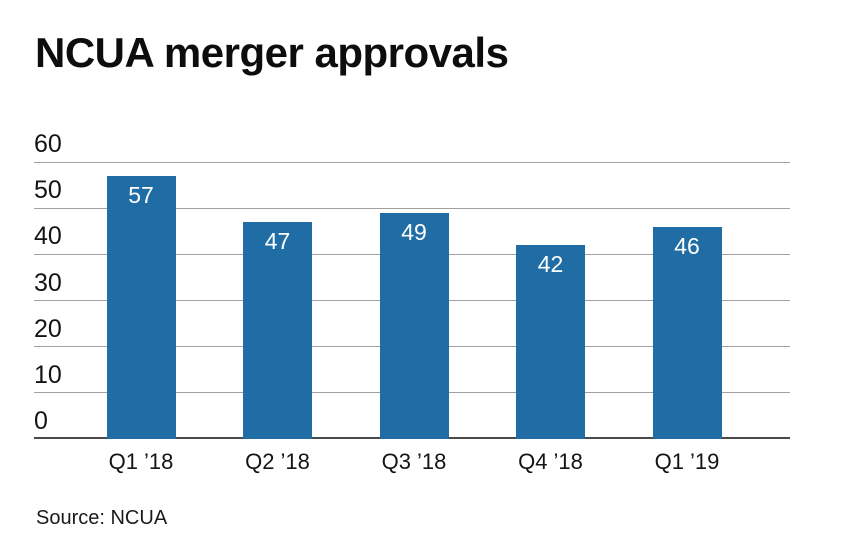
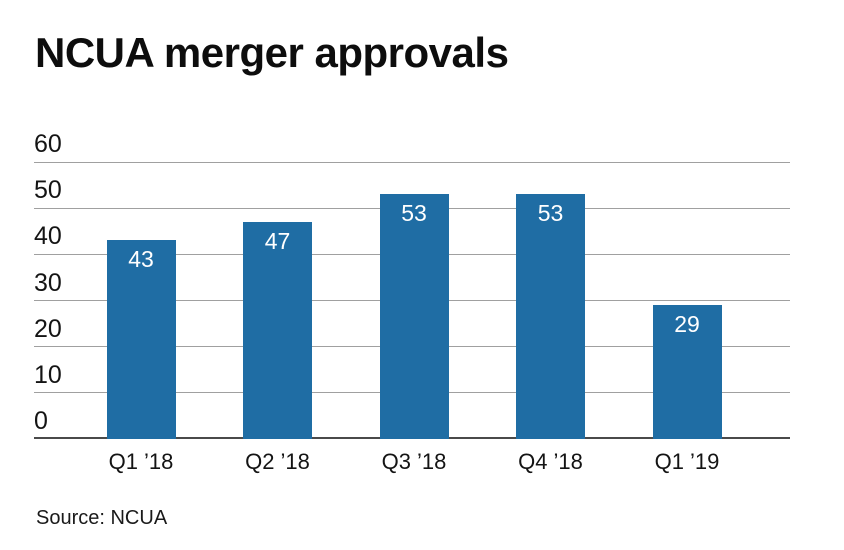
Q1 ’18: 57 -> 43
Q3 ’18: 49 -> 53
Q4 ’18: 42 -> 53
Q1 ’19: 46 -> 29
